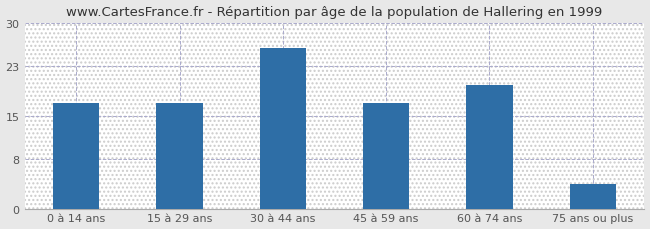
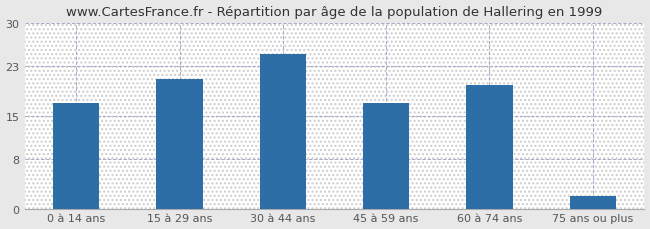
15 à 29 ans: 17 -> 21
30 à 44 ans: 26 -> 25
75 ans ou plus: 4 -> 2
